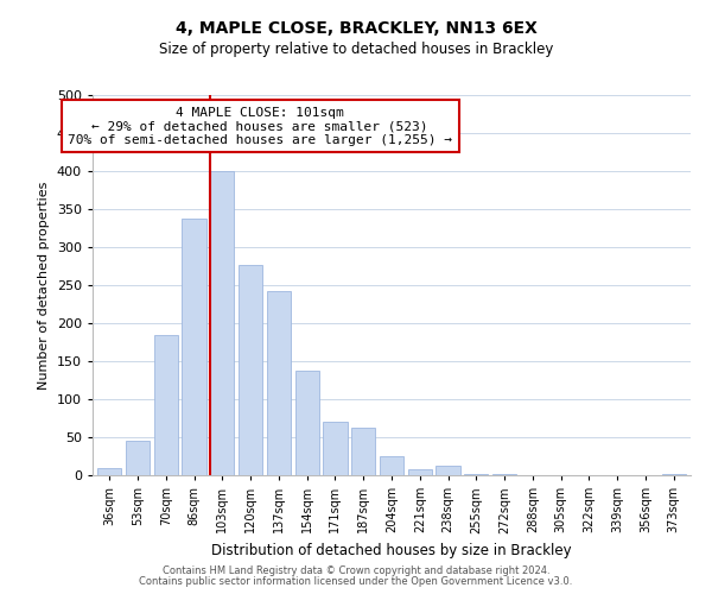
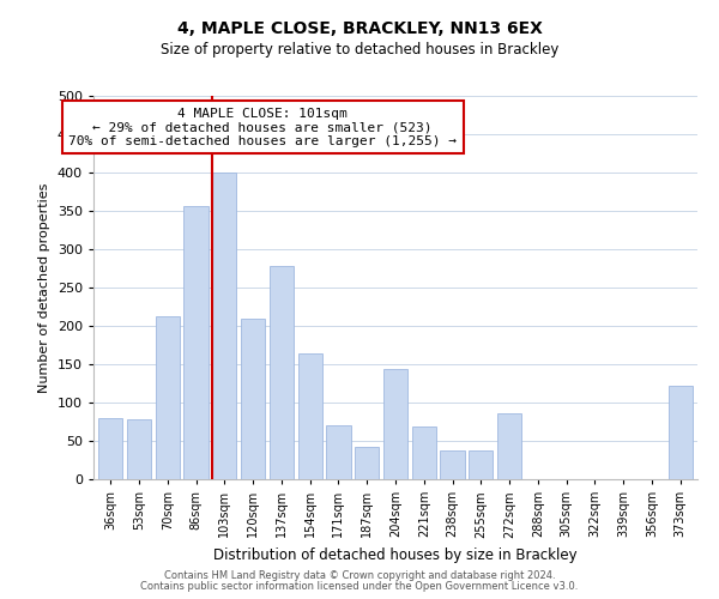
36sqm: 10 -> 80
53sqm: 46 -> 78
70sqm: 185 -> 212
86sqm: 338 -> 356
120sqm: 277 -> 210
137sqm: 242 -> 278
154sqm: 137 -> 164
187sqm: 62 -> 42
204sqm: 25 -> 144
221sqm: 8 -> 68
238sqm: 13 -> 38
255sqm: 2 -> 38
272sqm: 1 -> 86
373sqm: 2 -> 122
